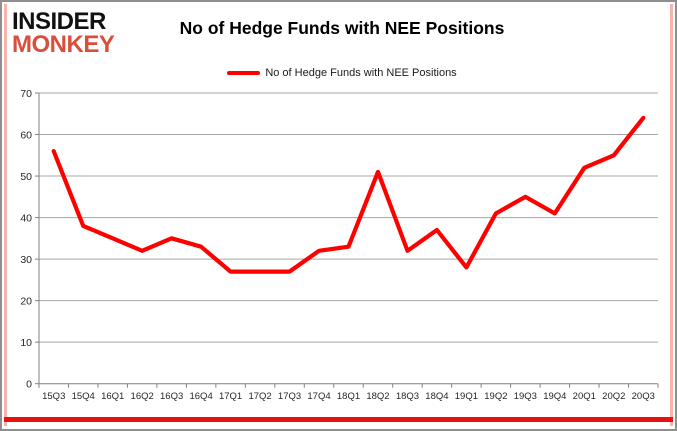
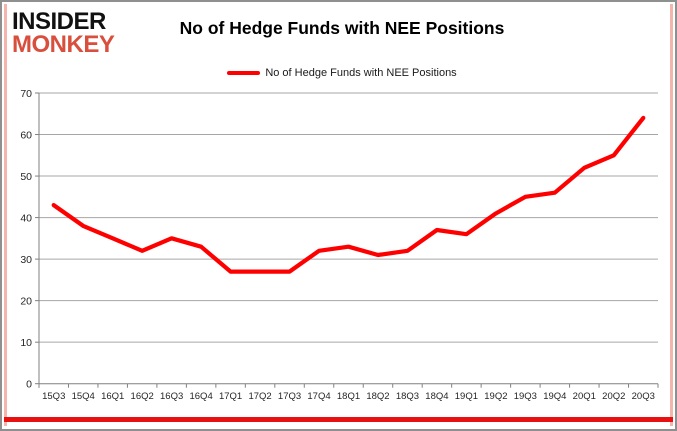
15Q3: 56 -> 43
18Q2: 51 -> 31
19Q1: 28 -> 36
19Q4: 41 -> 46
